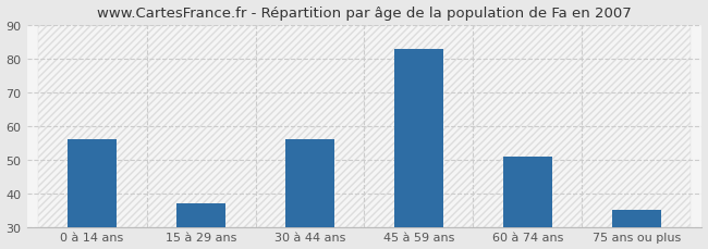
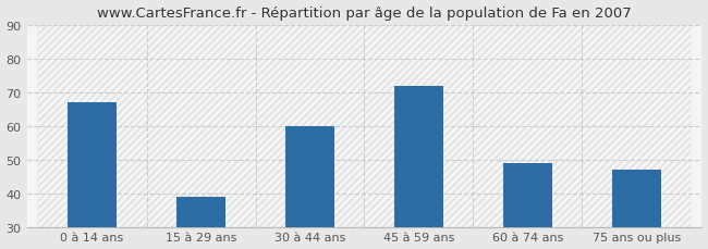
0 à 14 ans: 56 -> 67
15 à 29 ans: 37 -> 39
30 à 44 ans: 56 -> 60
45 à 59 ans: 83 -> 72
60 à 74 ans: 51 -> 49
75 ans ou plus: 35 -> 47
